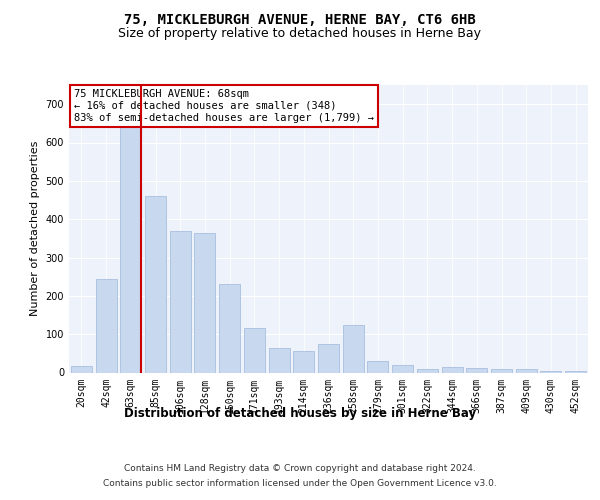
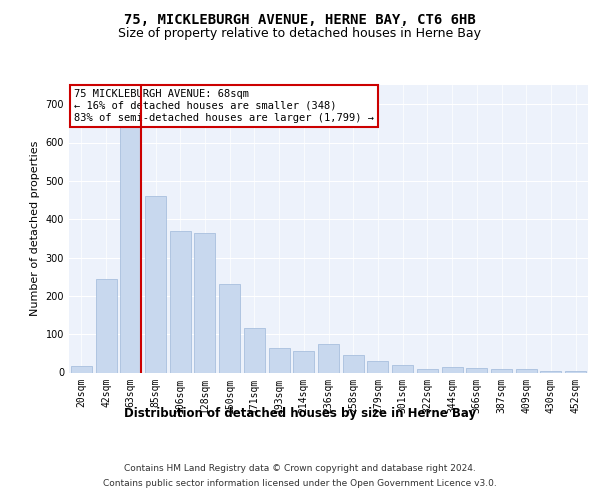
258sqm: 125 -> 45
